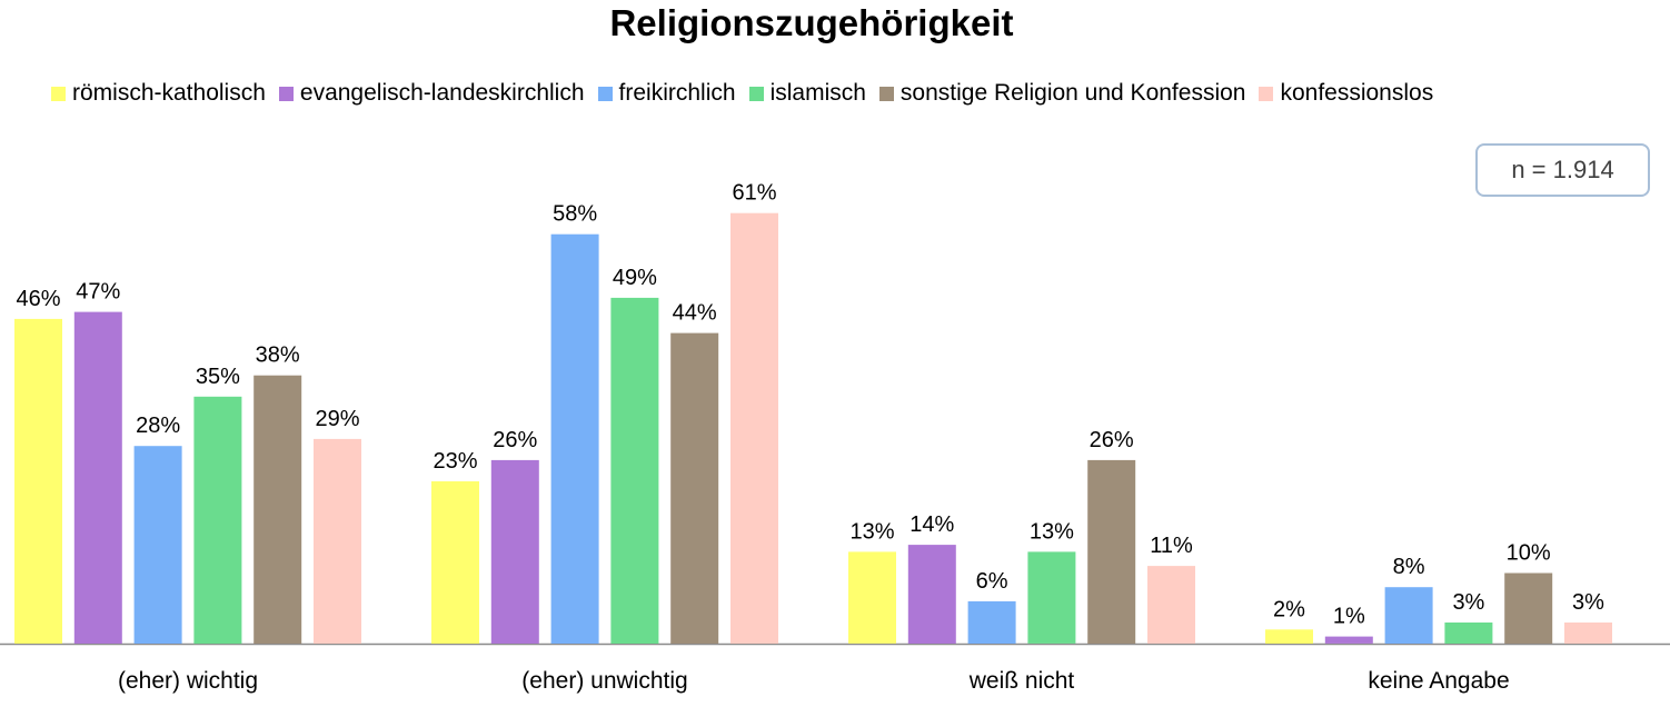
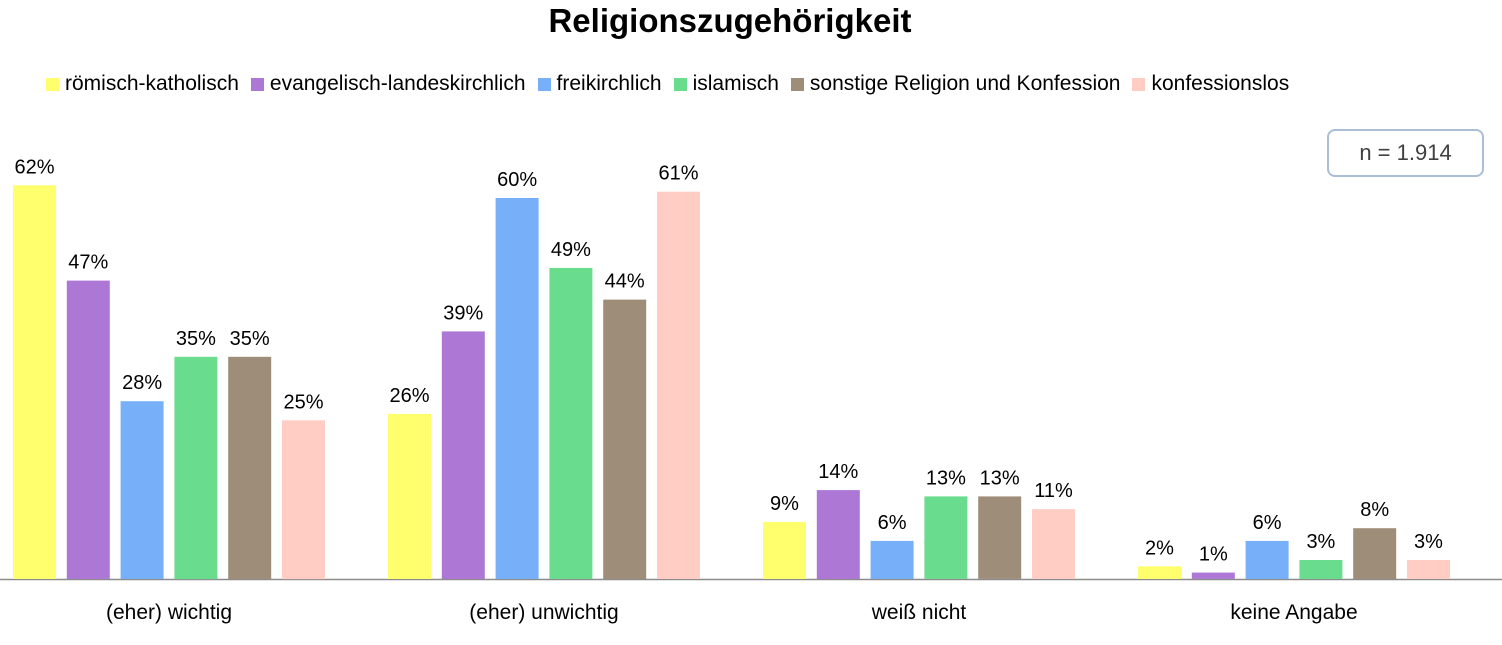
römisch-katholisch/(eher) wichtig: 46% -> 62%
sonstige Religion und Konfession/(eher) wichtig: 38% -> 35%
konfessionslos/(eher) wichtig: 29% -> 25%
römisch-katholisch/(eher) unwichtig: 23% -> 26%
evangelisch-landeskirchlich/(eher) unwichtig: 26% -> 39%
freikirchlich/(eher) unwichtig: 58% -> 60%
römisch-katholisch/weiß nicht: 13% -> 9%
sonstige Religion und Konfession/weiß nicht: 26% -> 13%
freikirchlich/keine Angabe: 8% -> 6%
sonstige Religion und Konfession/keine Angabe: 10% -> 8%
